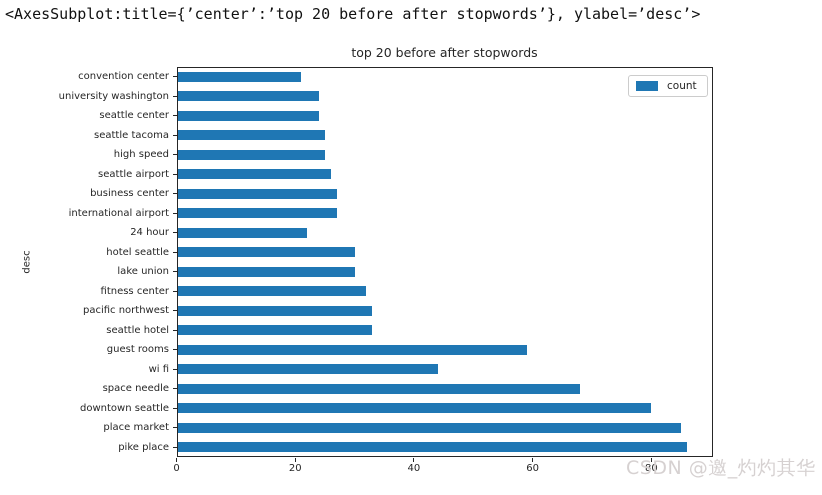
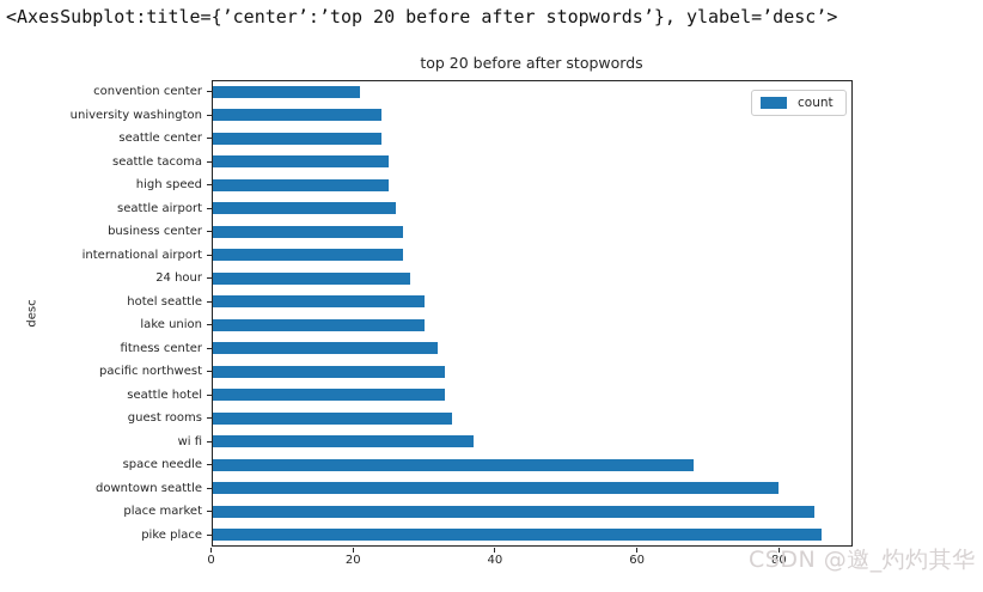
24 hour: 22 -> 28
guest rooms: 59 -> 34
wi fi: 44 -> 37
